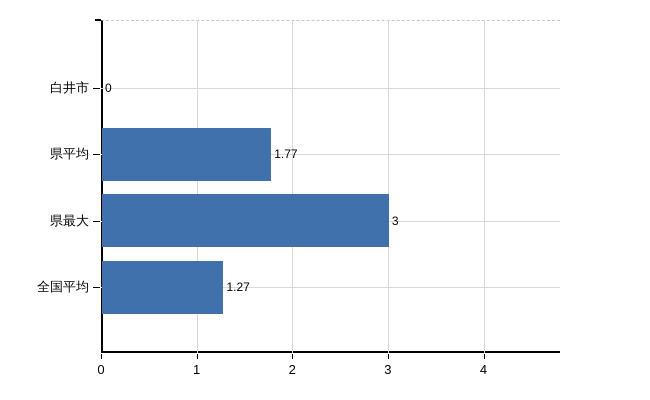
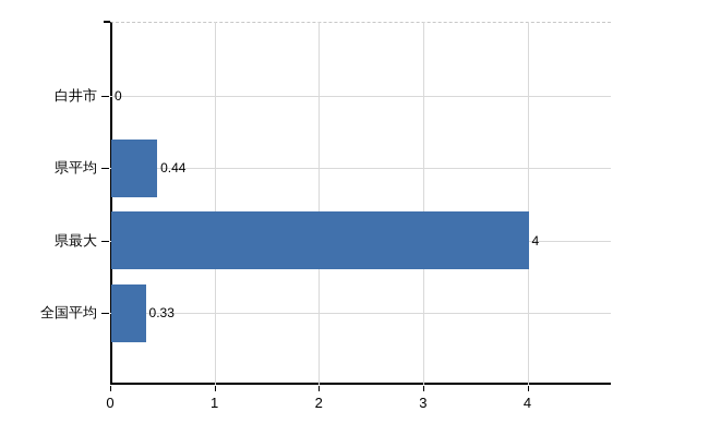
県平均: 1.77 -> 0.44
県最大: 3 -> 4
全国平均: 1.27 -> 0.33
